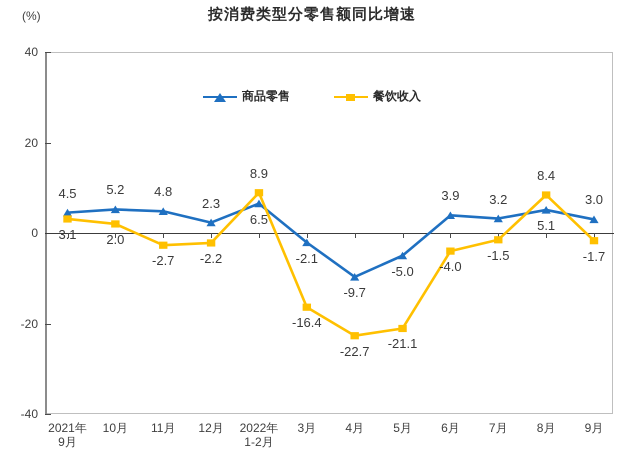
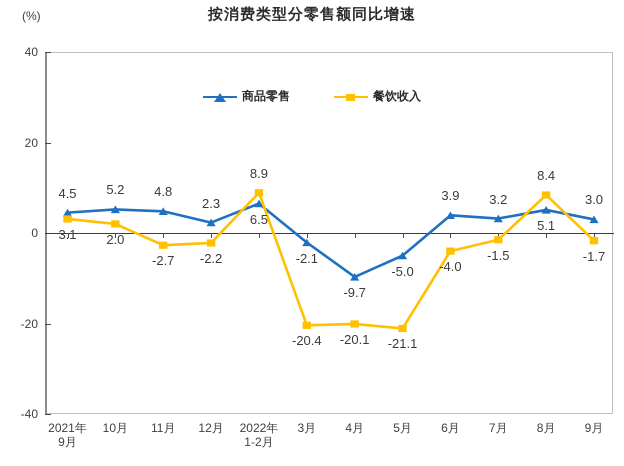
餐饮收入/3月: -16.4 -> -20.4
餐饮收入/4月: -22.7 -> -20.1
